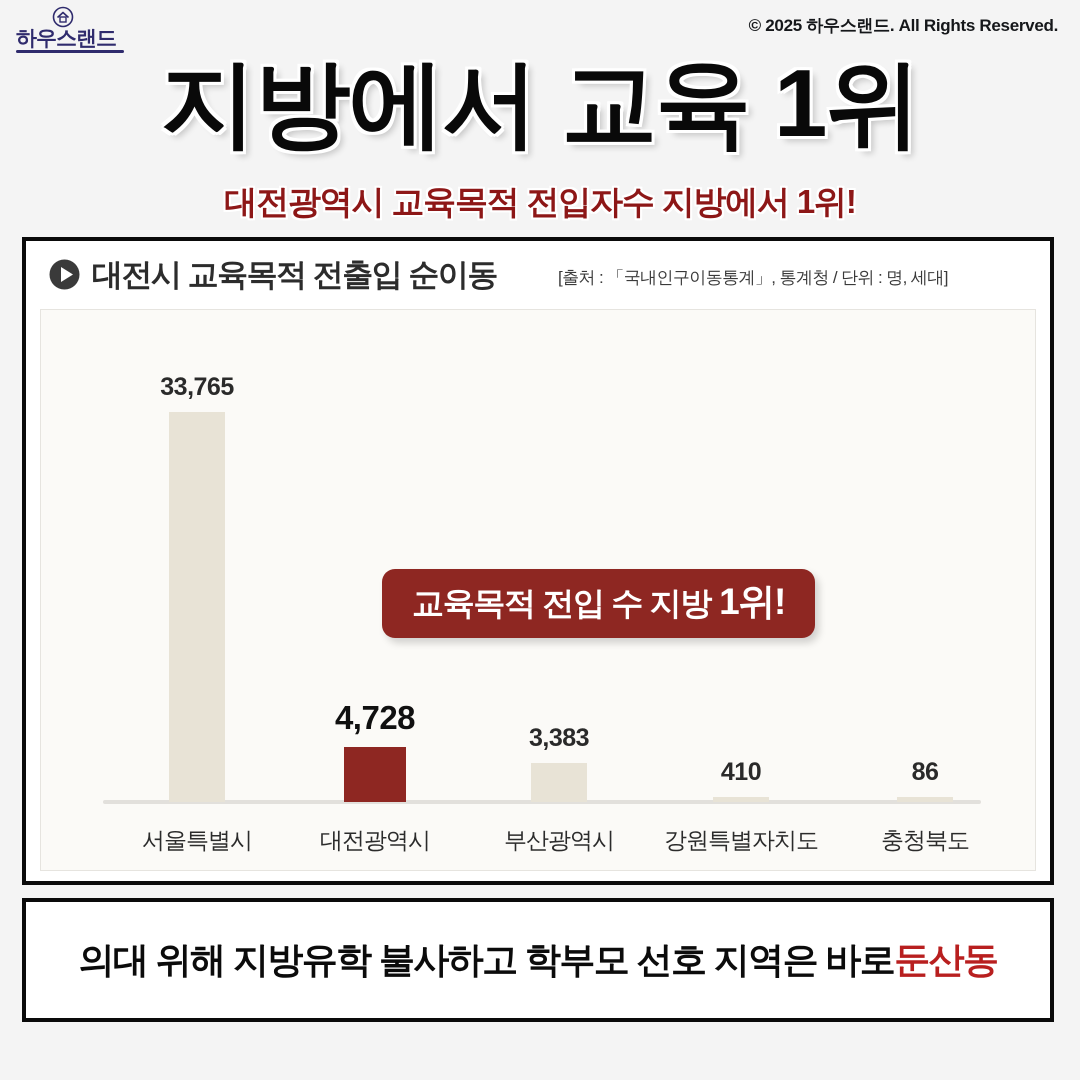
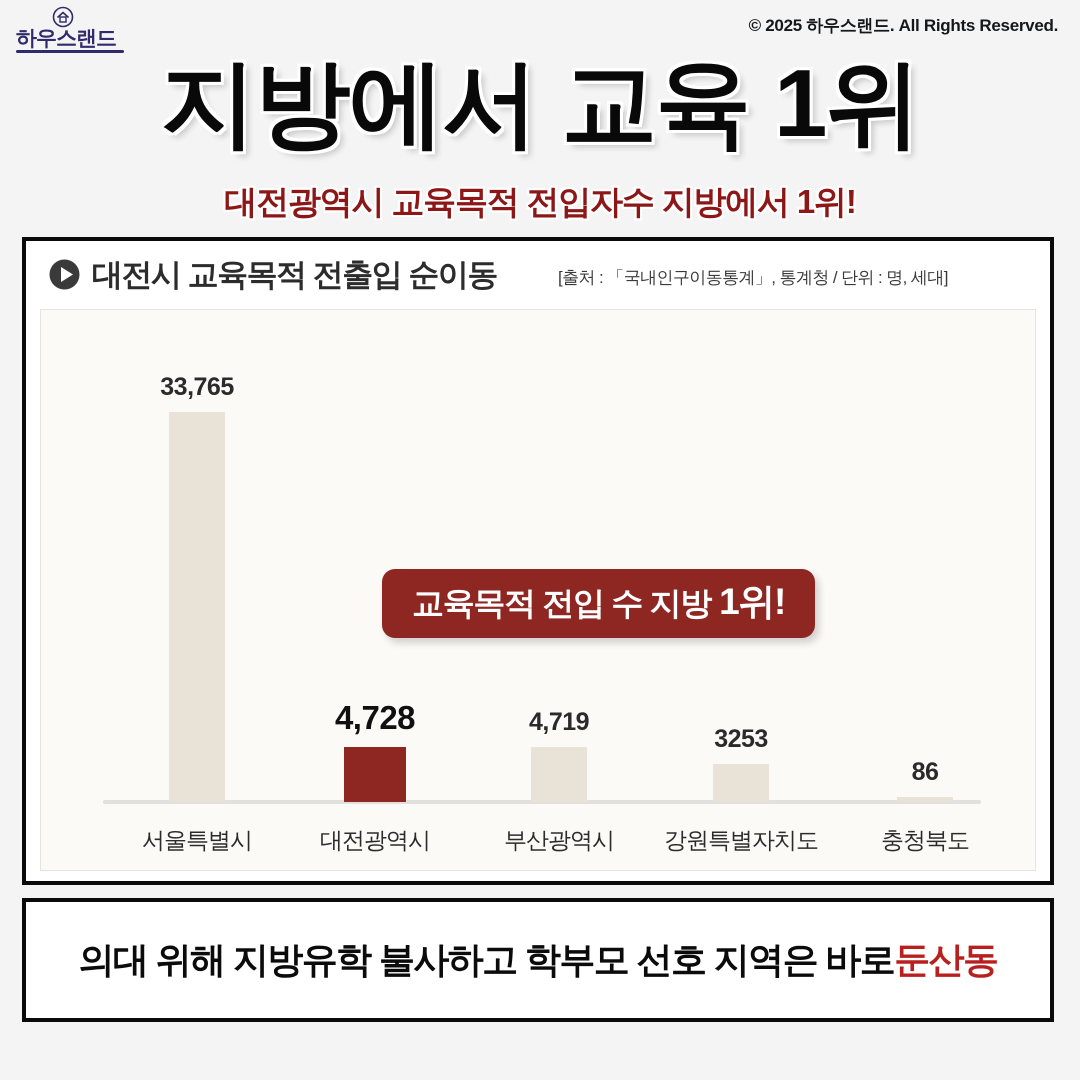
부산광역시: 3,383 -> 4,719
강원특별자치도: 410 -> 3253
